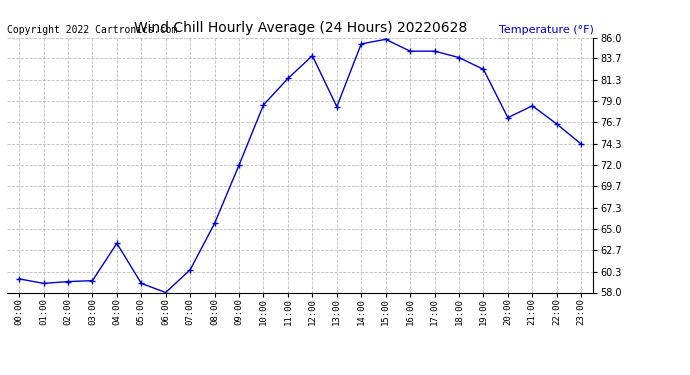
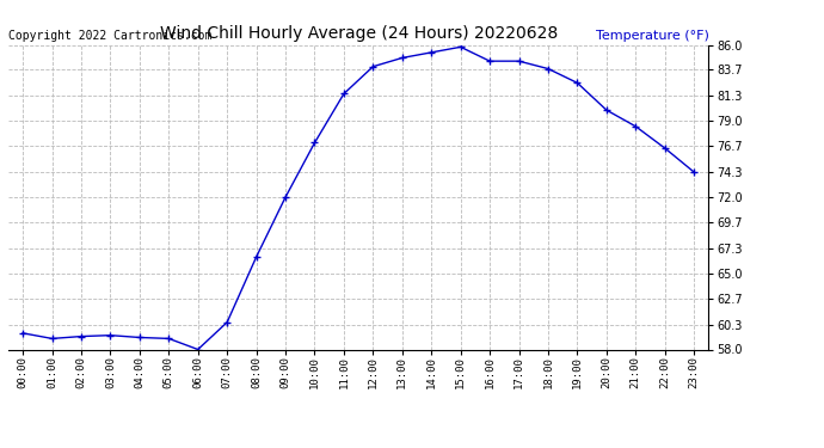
04:00: 63.4 -> 59.1
08:00: 65.6 -> 66.5
10:00: 78.6 -> 77.0
13:00: 78.4 -> 84.8
20:00: 77.2 -> 80.0
